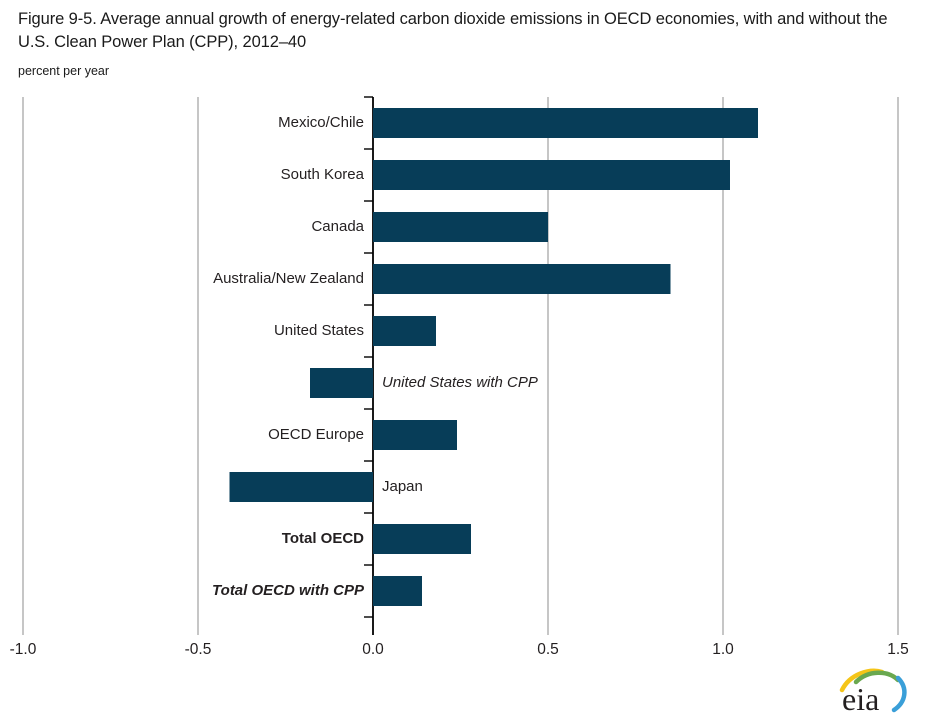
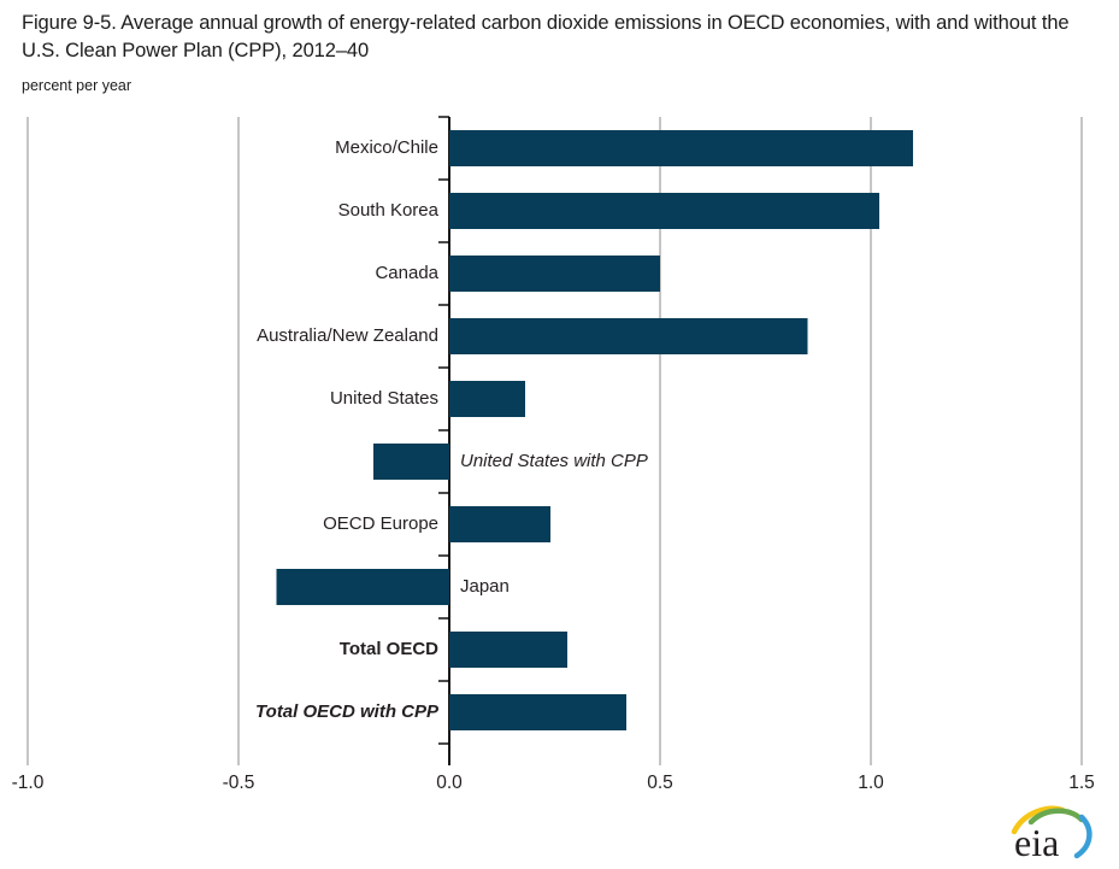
Total OECD with CPP: 0.14 -> 0.42
